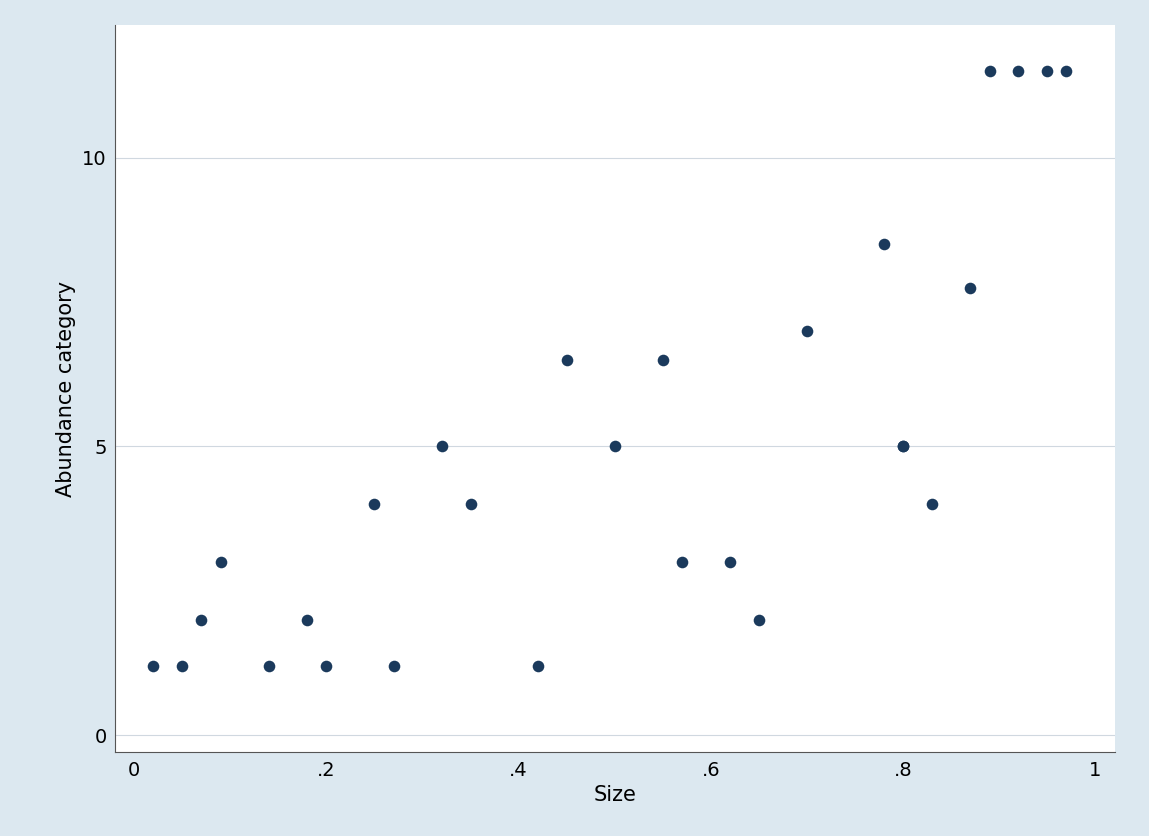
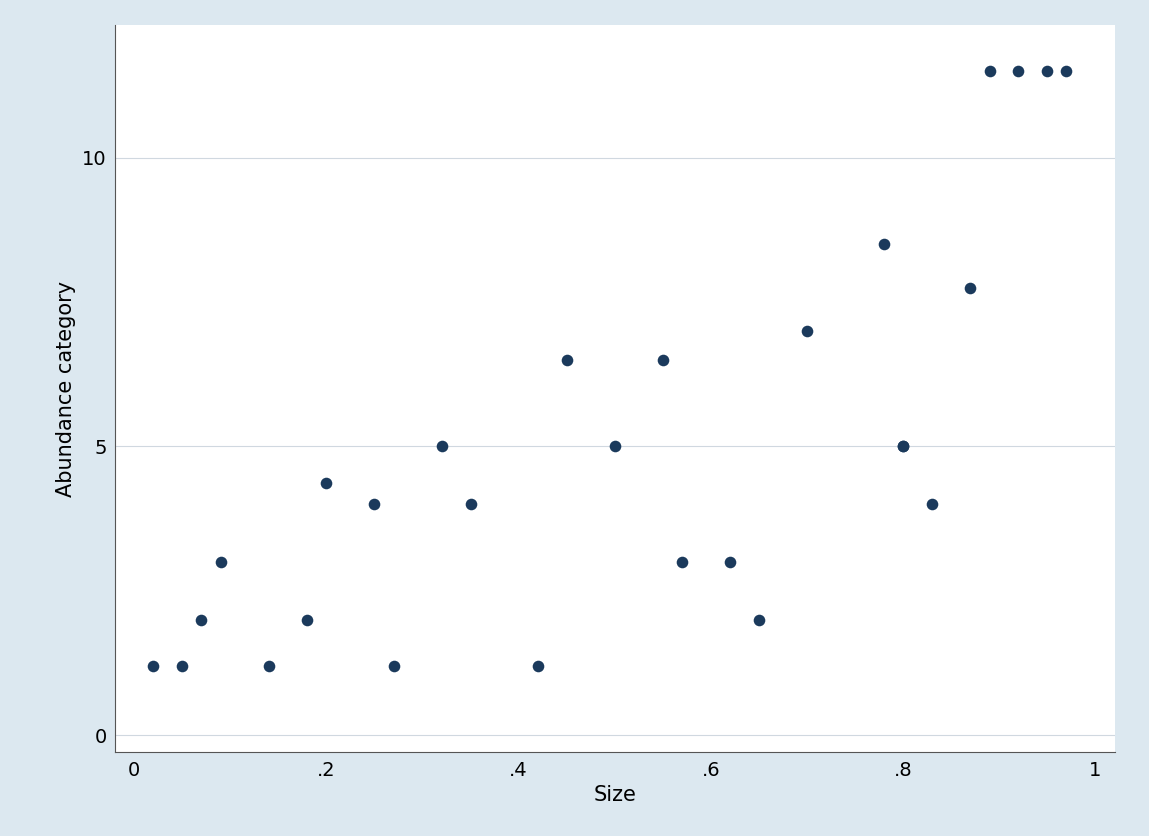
.2: 1.20 -> 4.36
